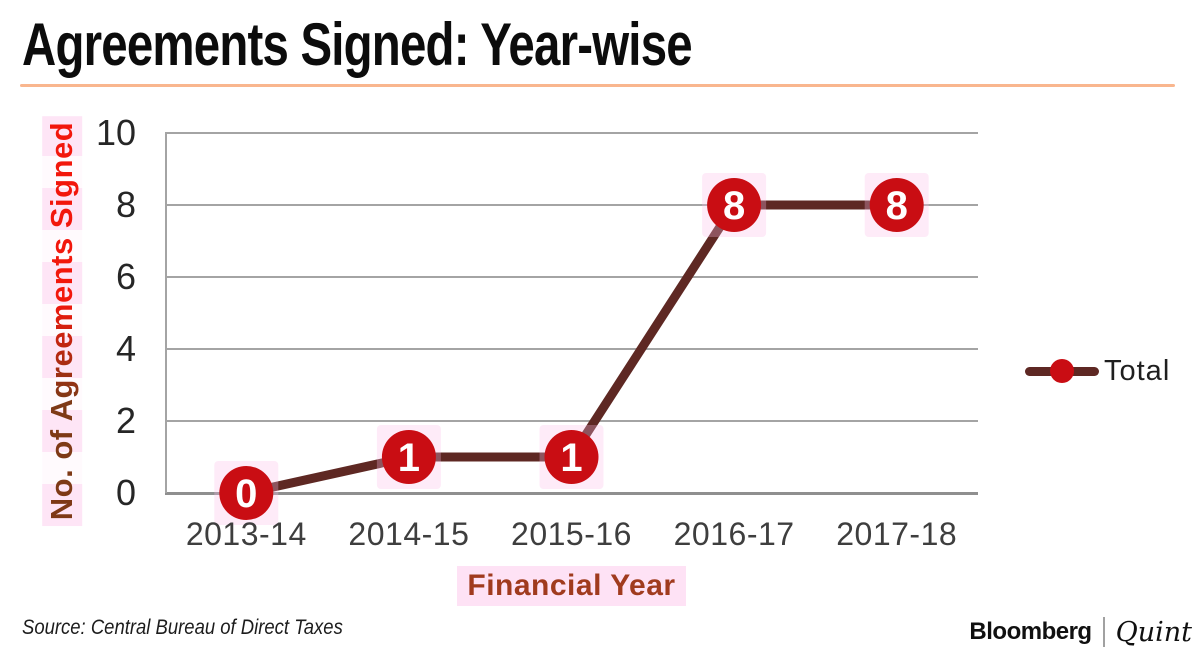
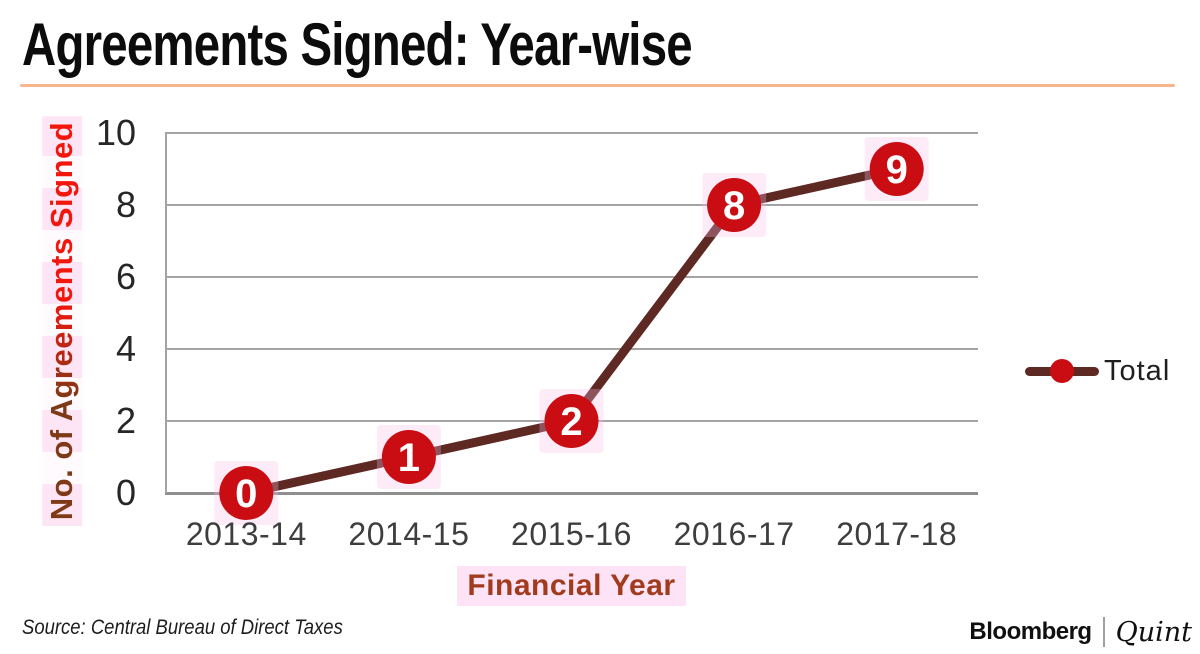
2015-16: 1 -> 2
2017-18: 8 -> 9
